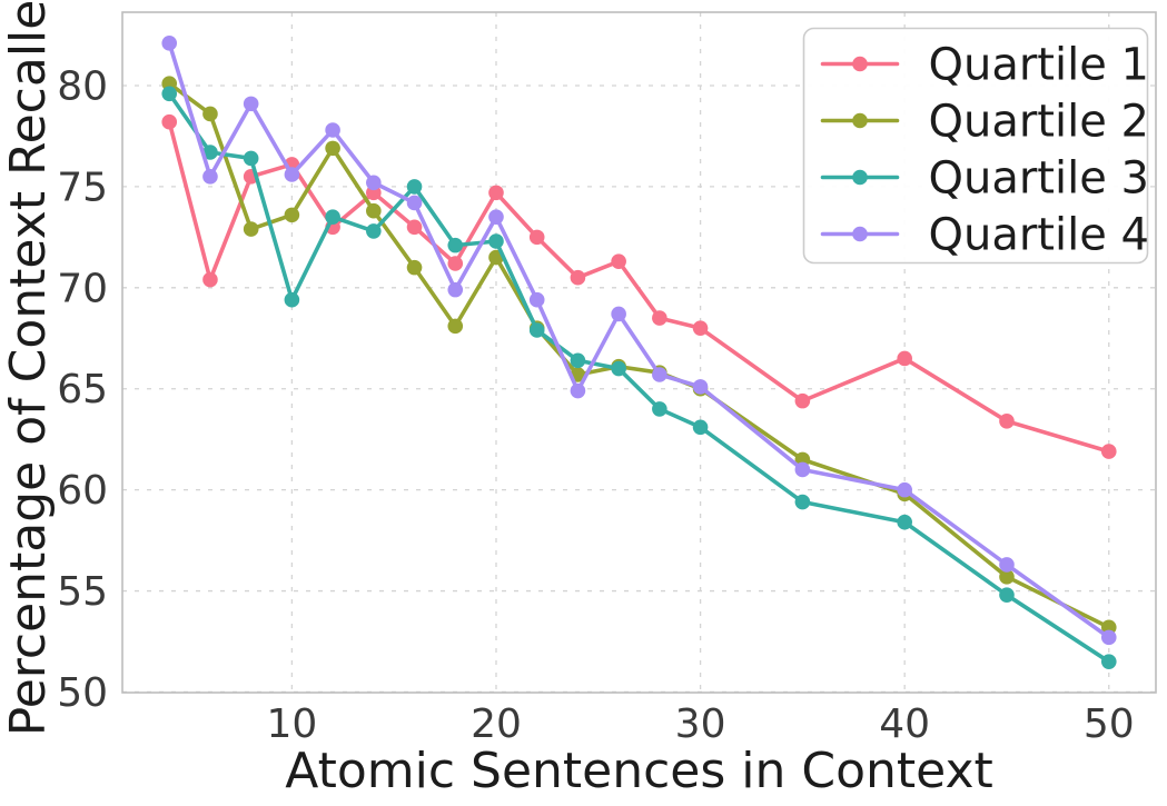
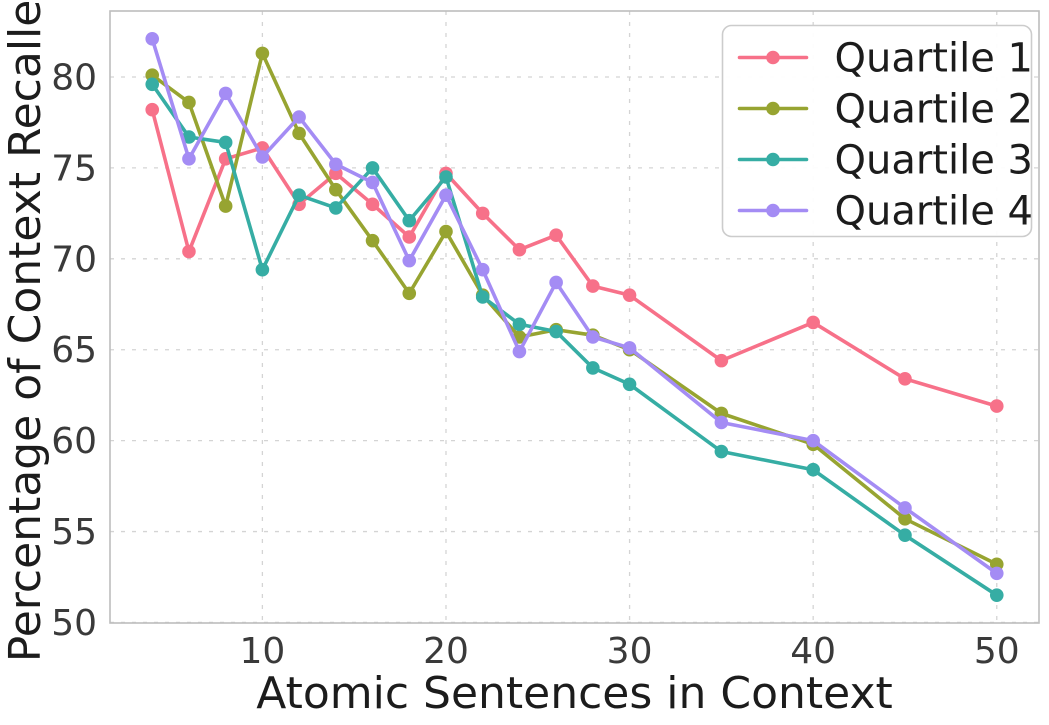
Quartile 2/10: 73.6 -> 81.3
Quartile 3/20: 72.3 -> 74.5
